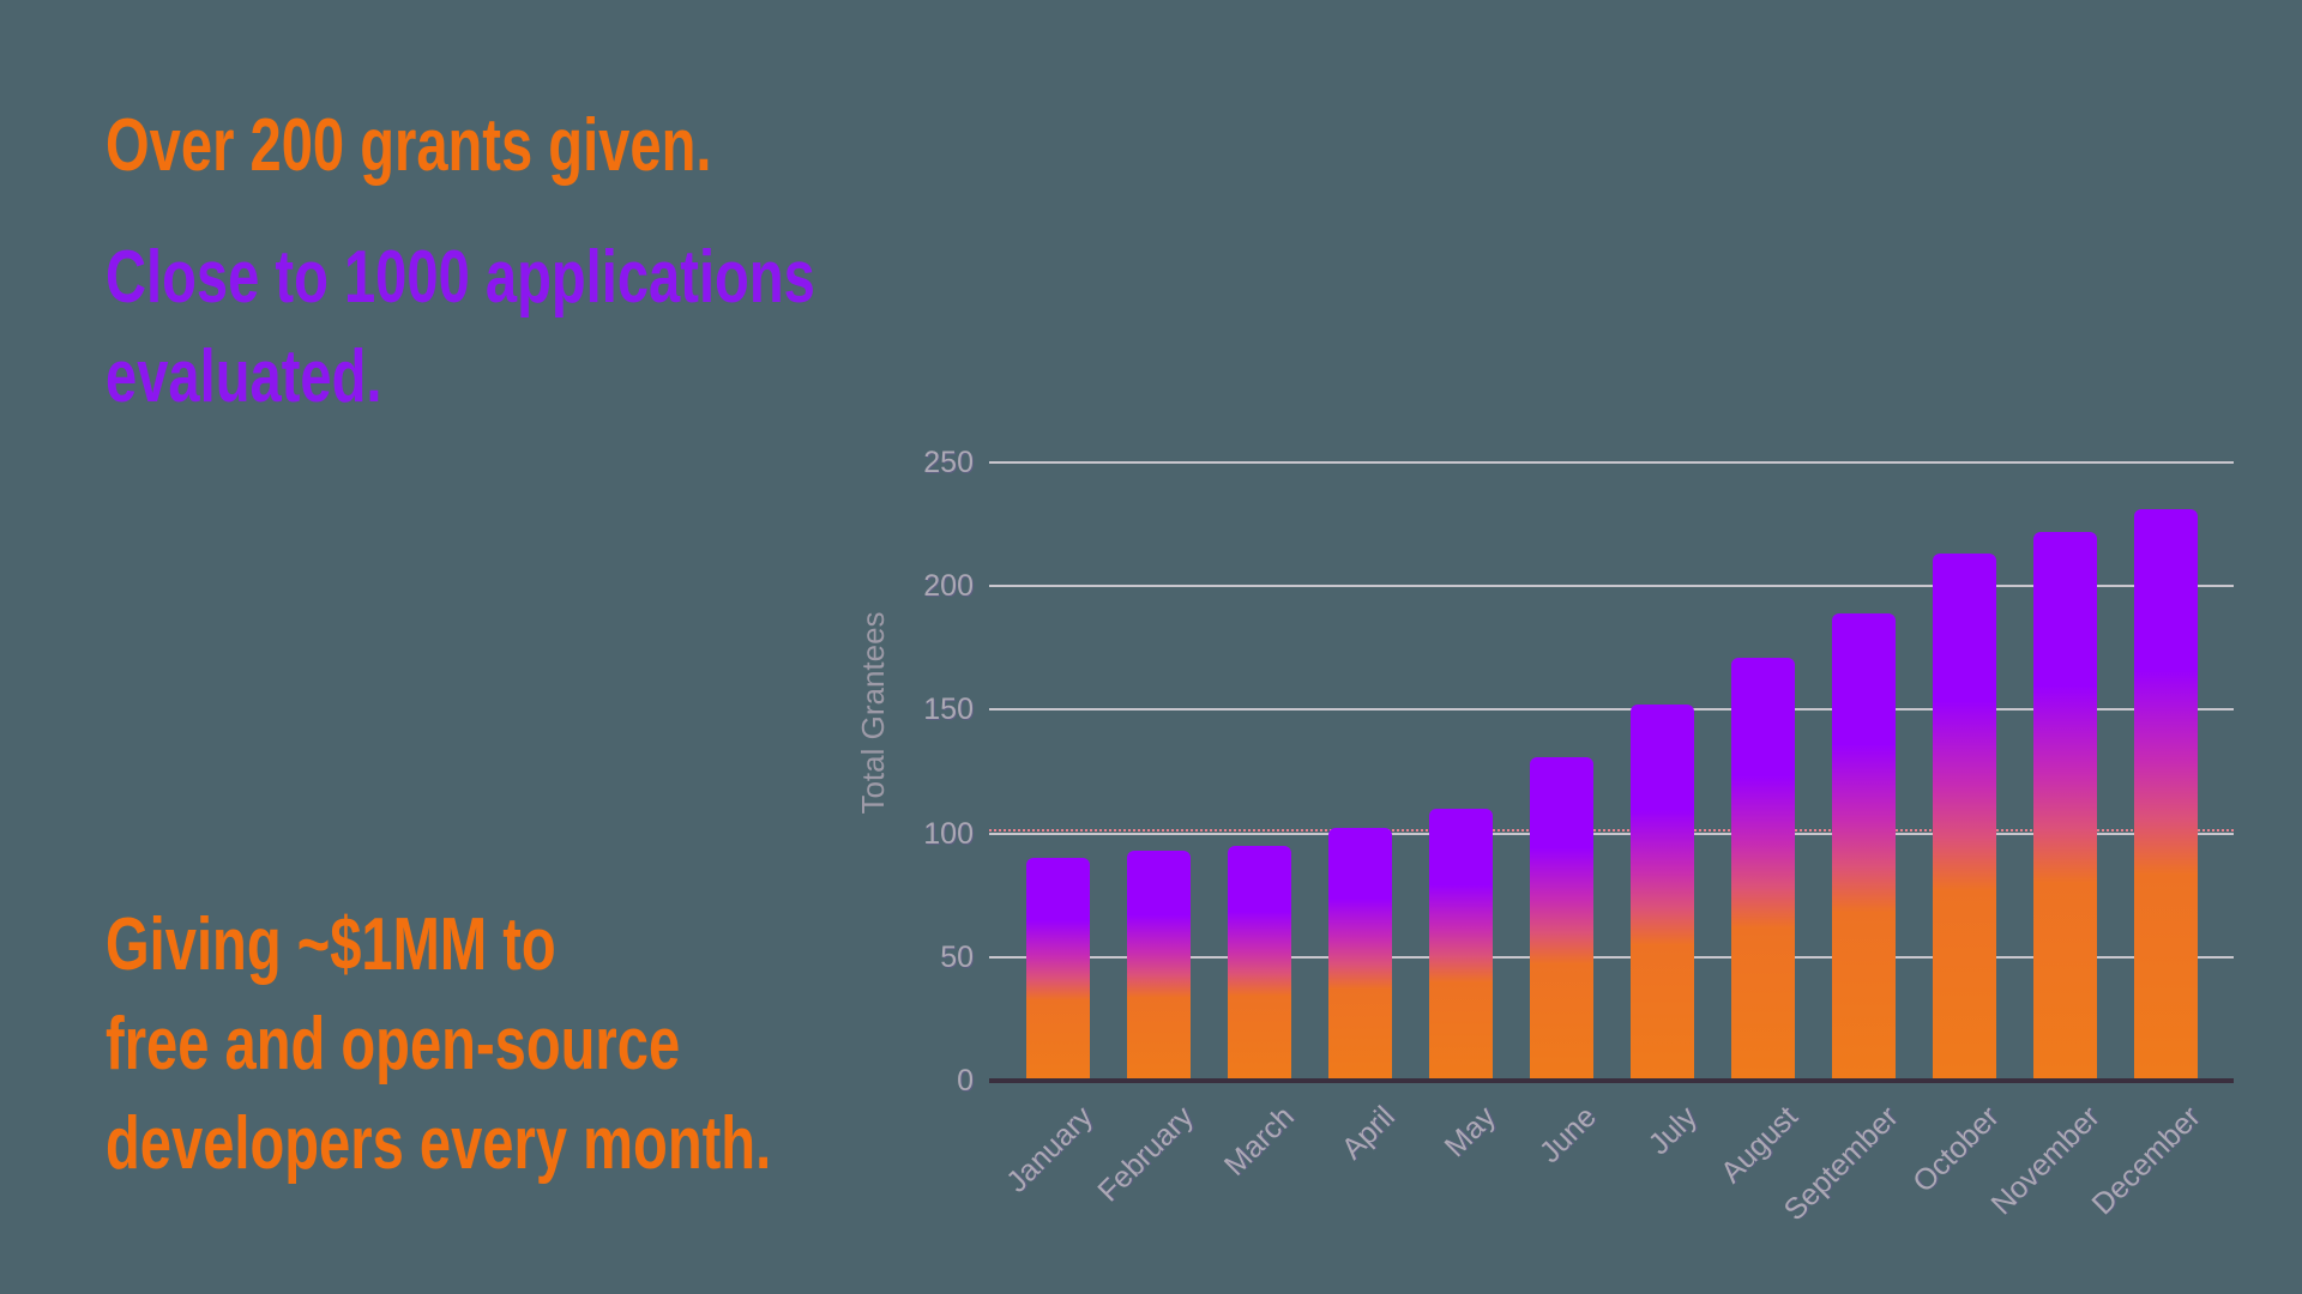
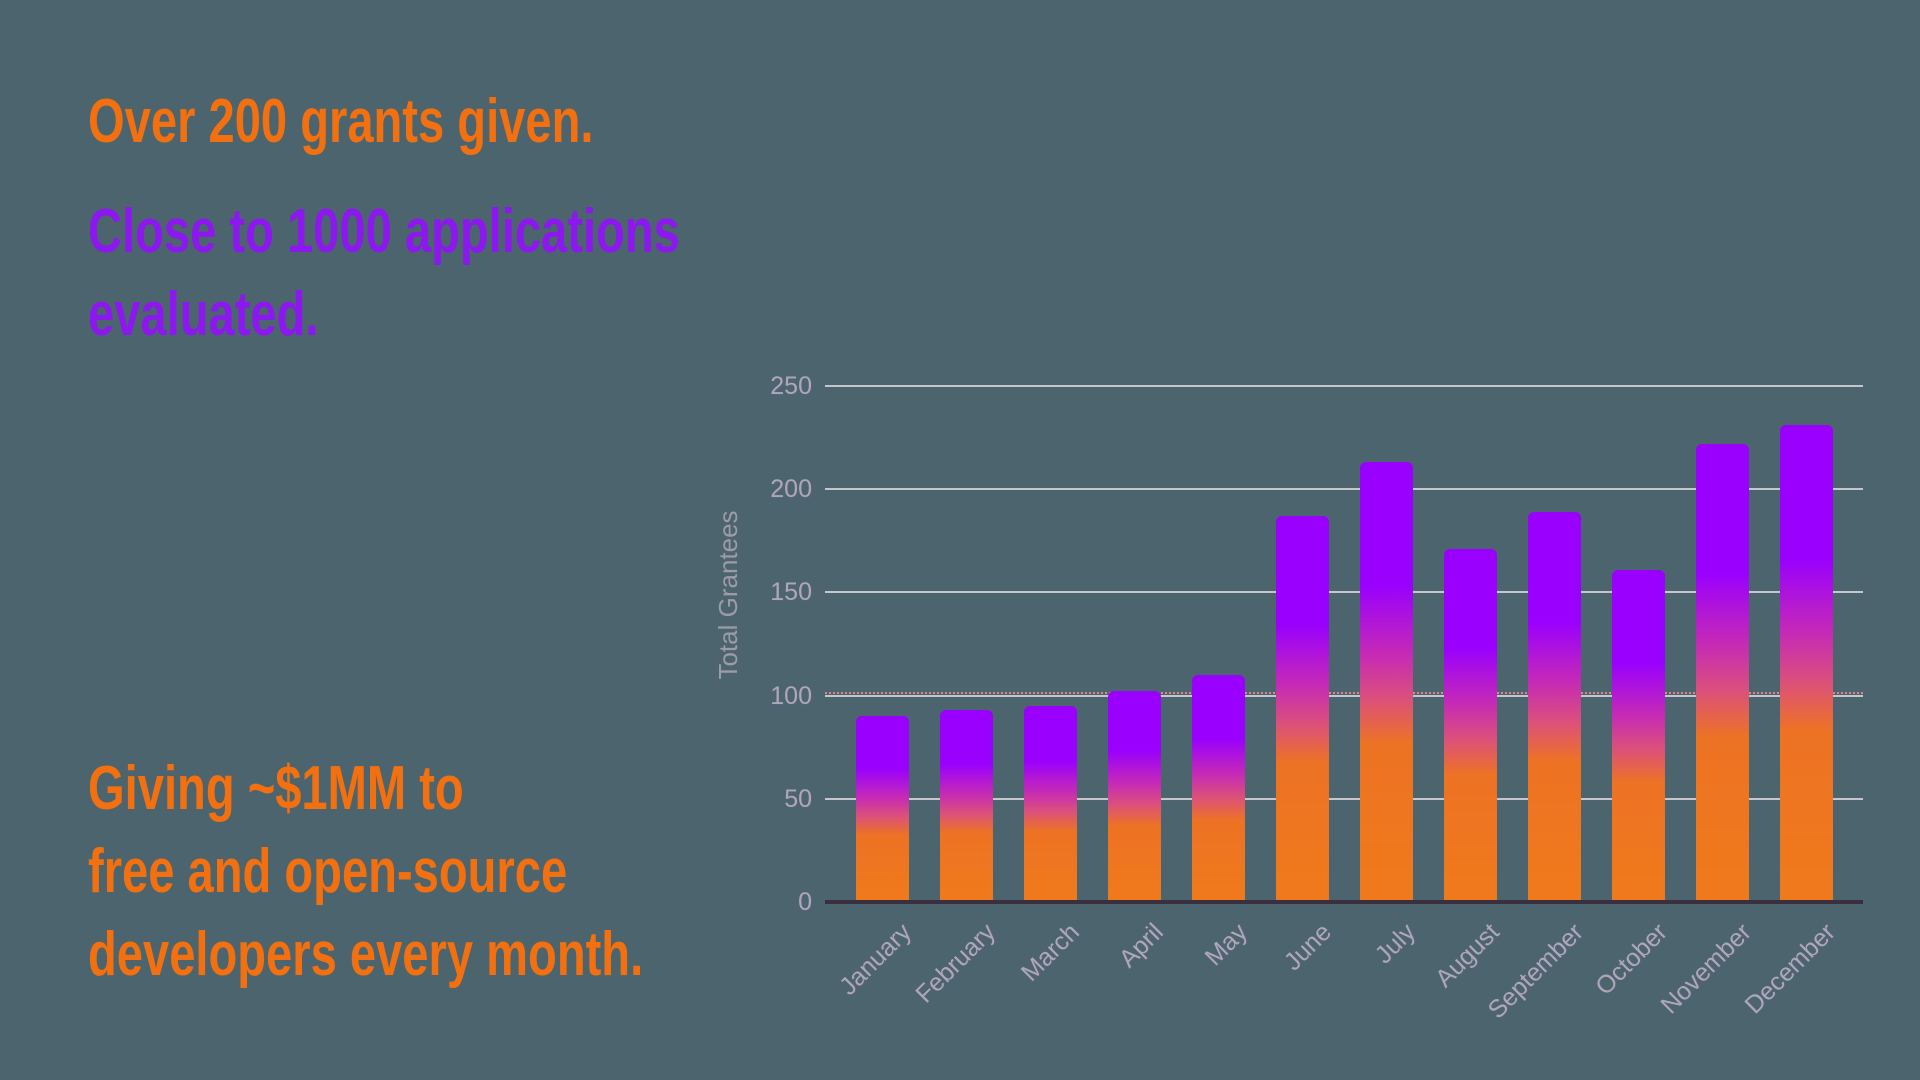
June: 131 -> 187
July: 152 -> 213
October: 213 -> 161
